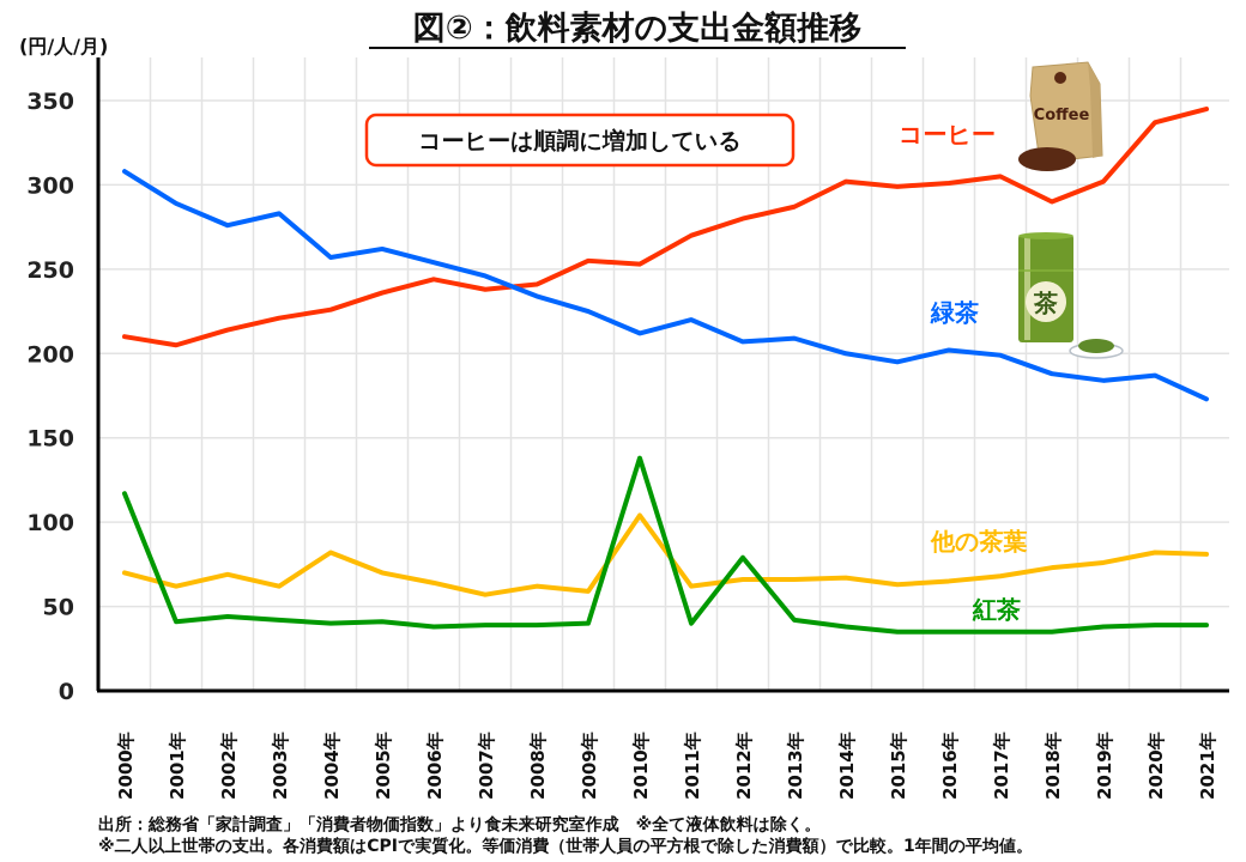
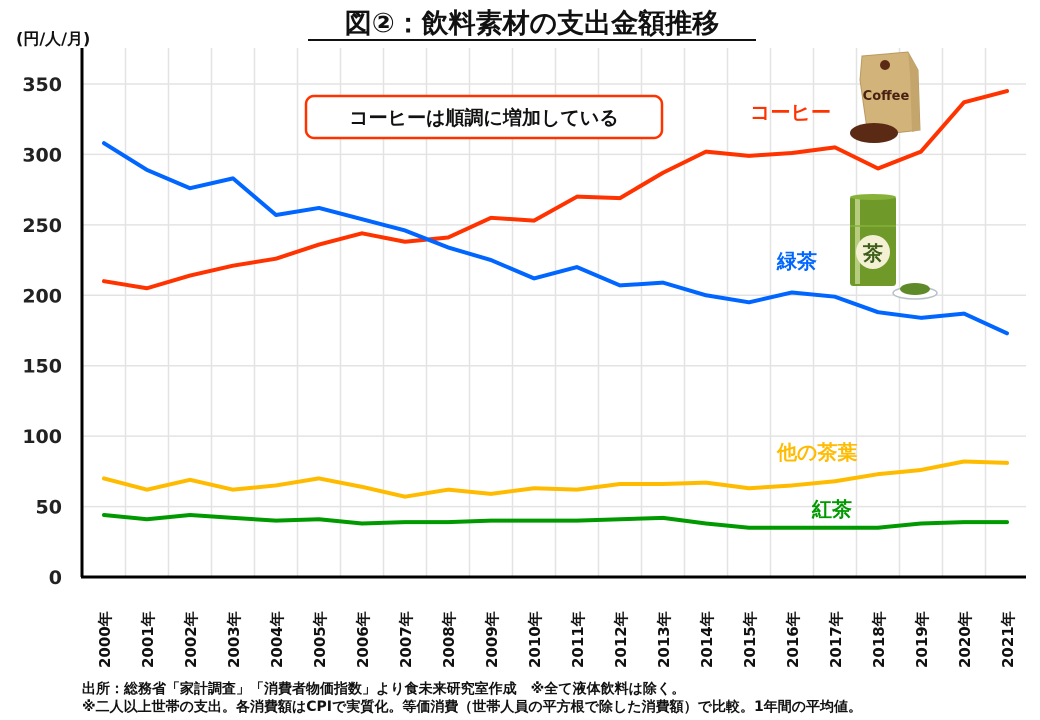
紅茶/2000年: 117 -> 44
他の茶葉/2004年: 82 -> 65
他の茶葉/2010年: 104 -> 63
紅茶/2010年: 138 -> 40
コーヒー/2012年: 280 -> 269
紅茶/2012年: 79 -> 41
